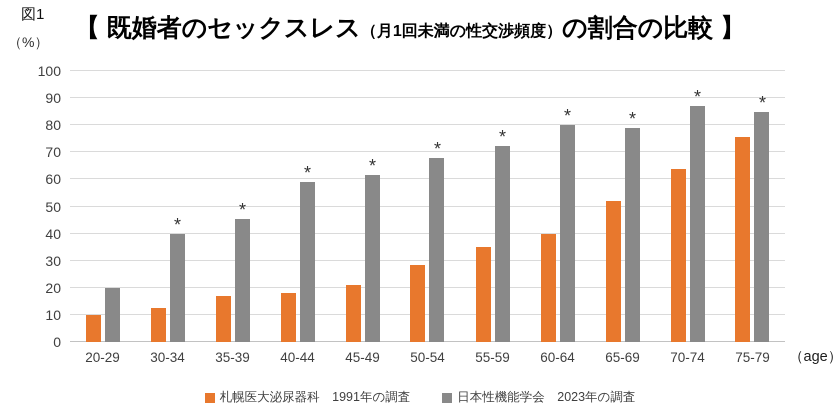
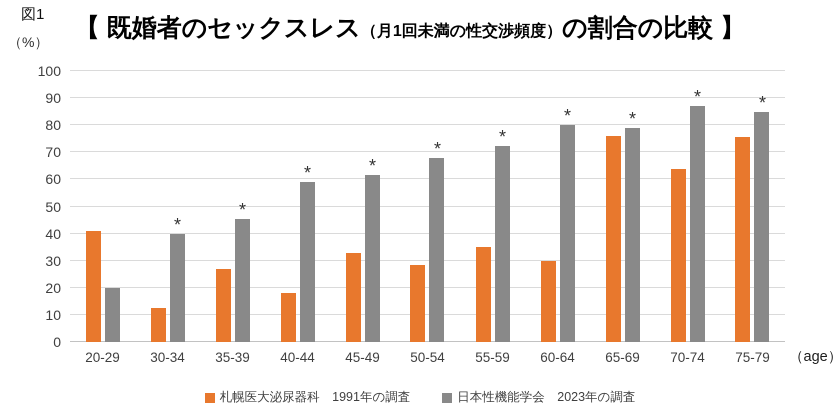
札幌医大泌尿器科 1991年の調査/20-29: 10 -> 41
札幌医大泌尿器科 1991年の調査/35-39: 17 -> 27
札幌医大泌尿器科 1991年の調査/45-49: 21 -> 33
札幌医大泌尿器科 1991年の調査/60-64: 40 -> 30
札幌医大泌尿器科 1991年の調査/65-69: 52 -> 76
